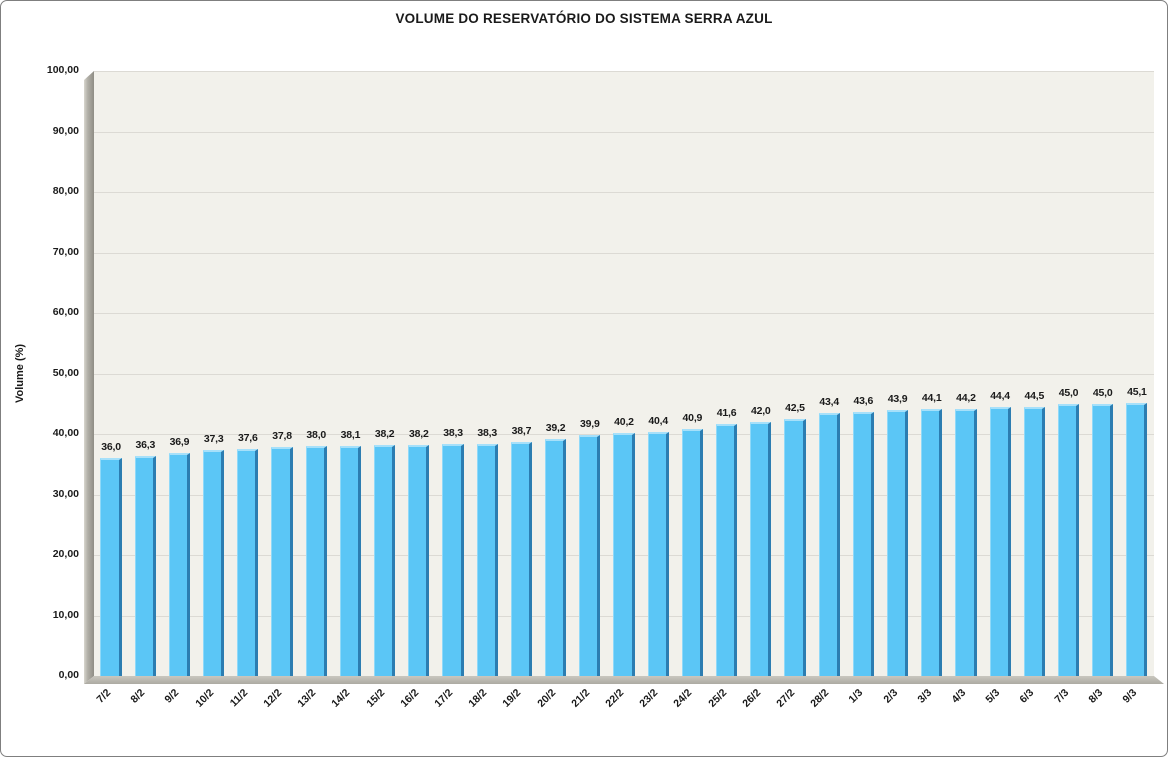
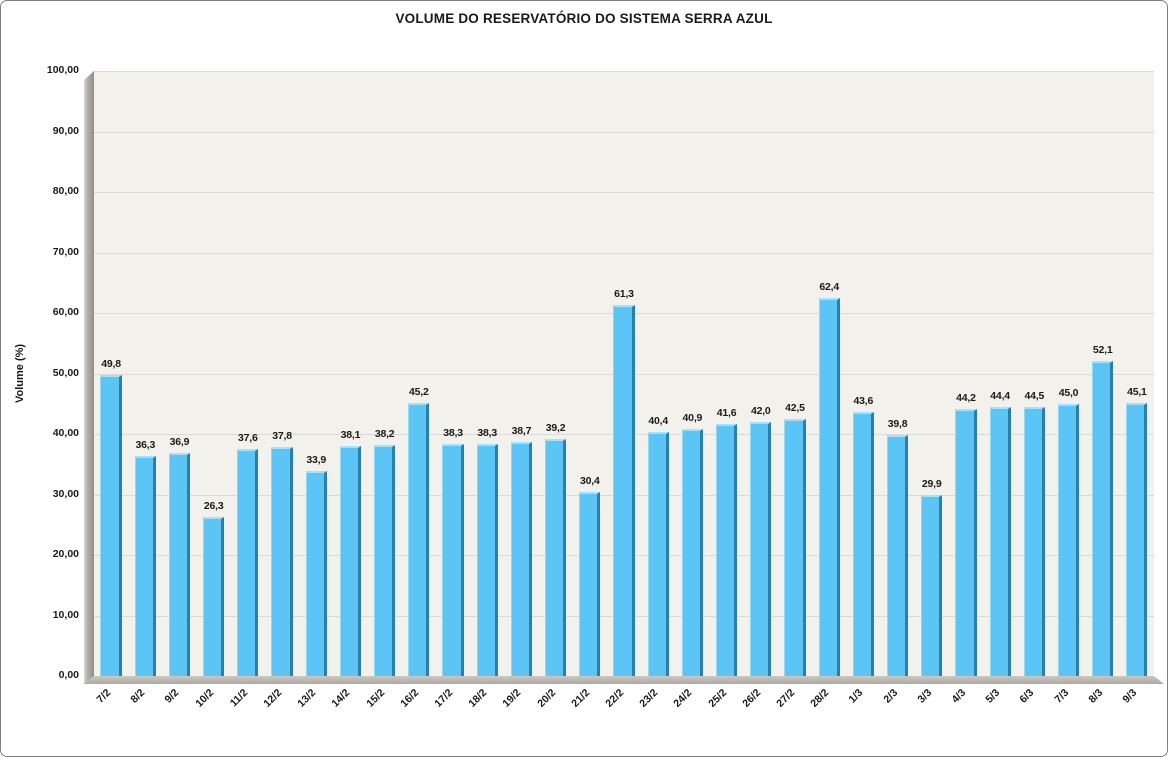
7/2: 36,0 -> 49,8
10/2: 37,3 -> 26,3
13/2: 38,0 -> 33,9
16/2: 38,2 -> 45,2
21/2: 39,9 -> 30,4
22/2: 40,2 -> 61,3
28/2: 43,4 -> 62,4
2/3: 43,9 -> 39,8
3/3: 44,1 -> 29,9
8/3: 45,0 -> 52,1
